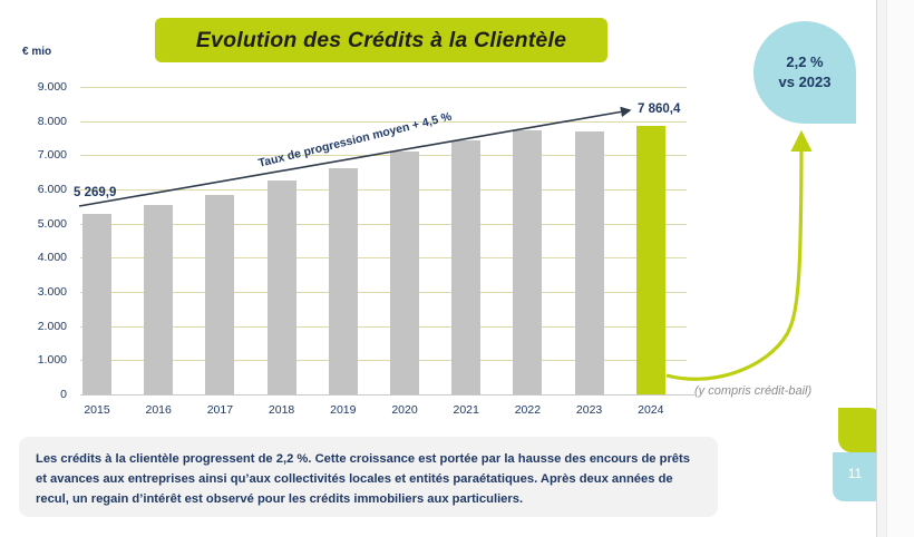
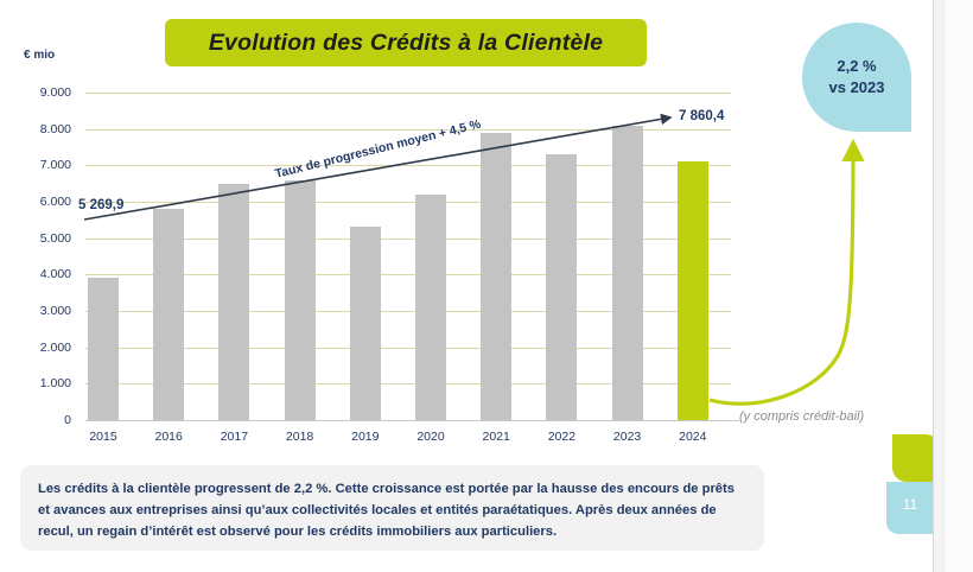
2015: 5300 -> 3900
2016: 5500 -> 5800
2017: 5800 -> 6500
2018: 6300 -> 6600
2019: 6600 -> 5300
2020: 7100 -> 6200
2021: 7400 -> 7900
2022: 7700 -> 7300
2023: 7700 -> 8100
2024: 7900 -> 7100
